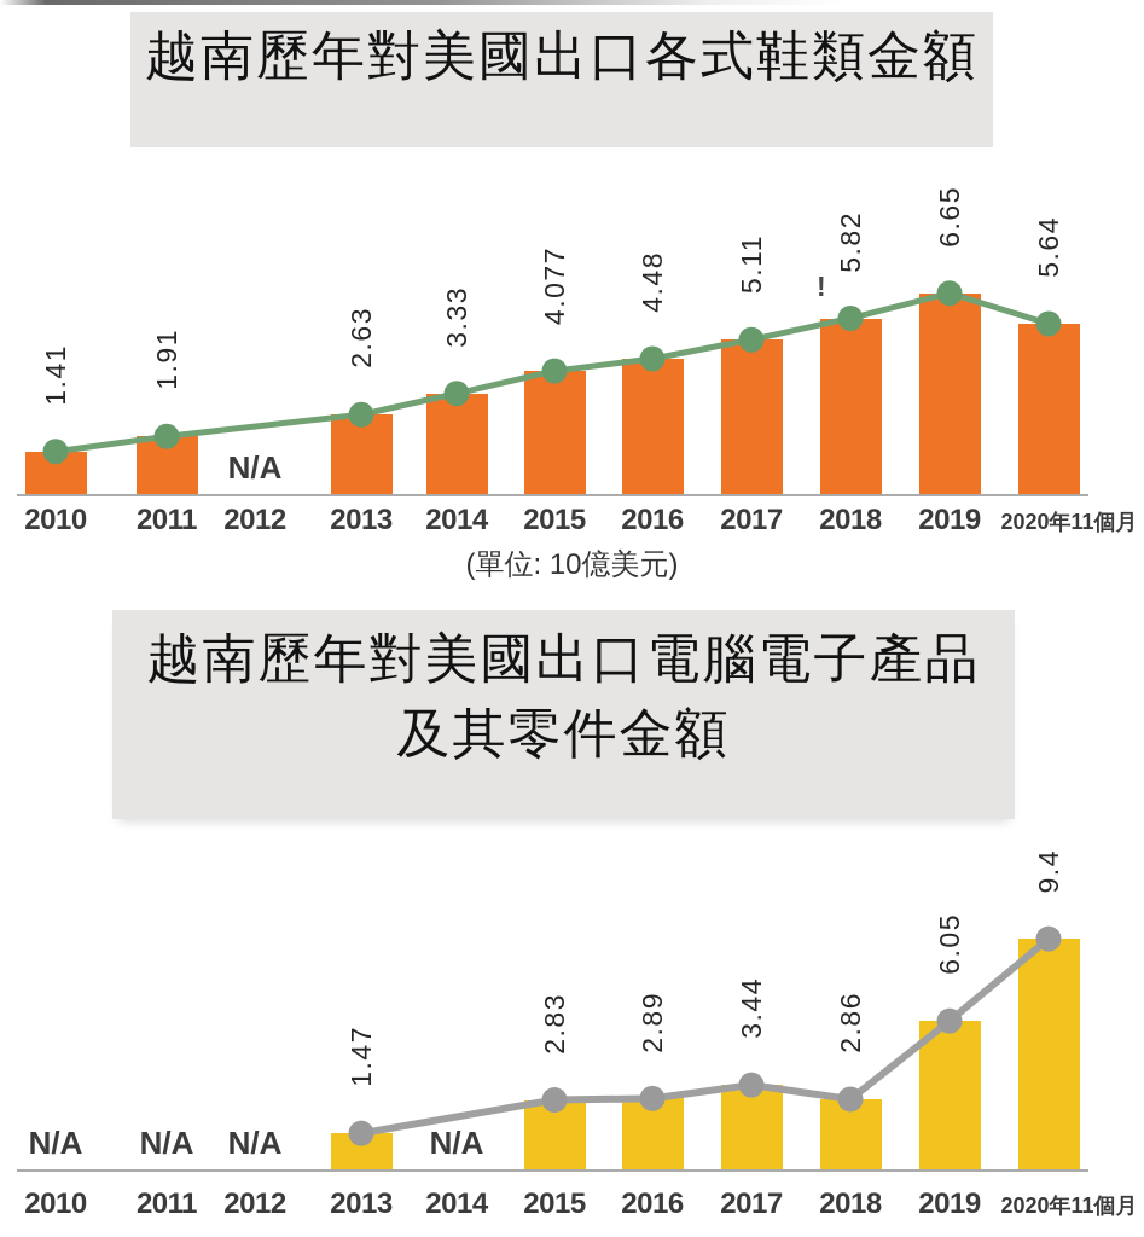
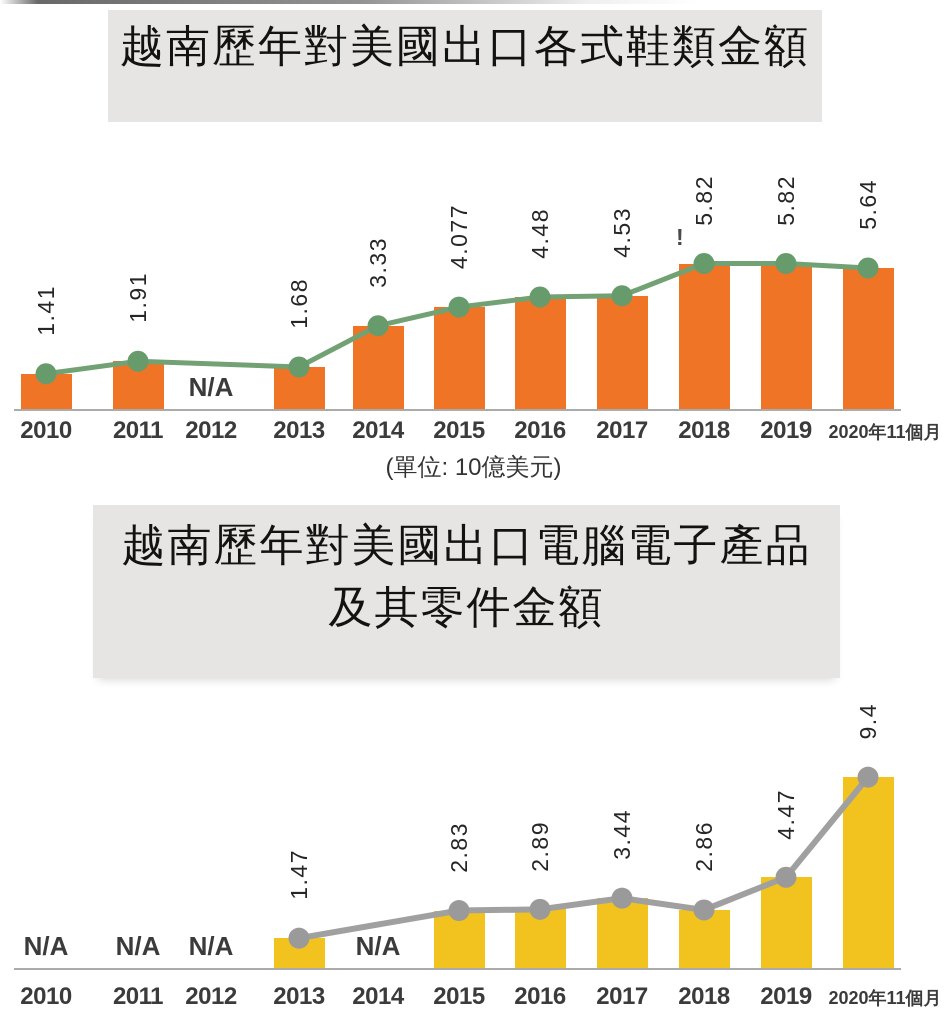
越南歷年對美國出口各式鞋類金額/2013: 2.63 -> 1.68
越南歷年對美國出口各式鞋類金額/2017: 5.11 -> 4.53
越南歷年對美國出口各式鞋類金額/2019: 6.65 -> 5.82
越南歷年對美國出口電腦電子產品及其零件金額/2019: 6.05 -> 4.47
